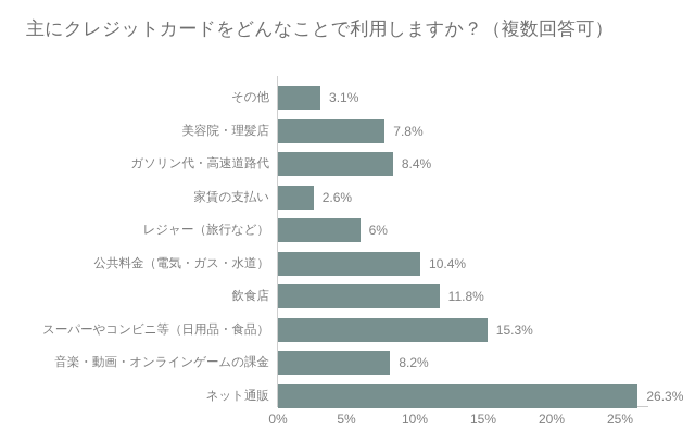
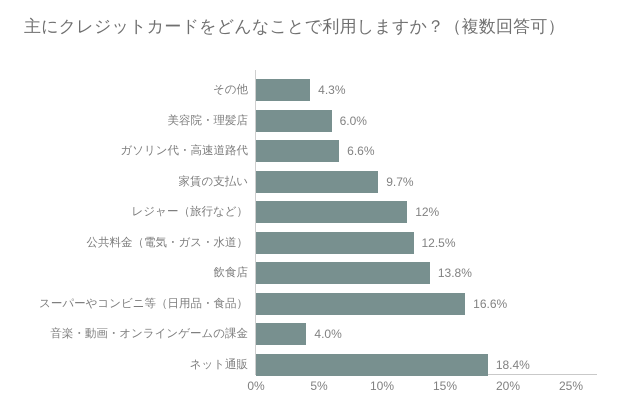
その他: 3.1% -> 4.3%
美容院・理髪店: 7.8% -> 6.0%
ガソリン代・高速道路代: 8.4% -> 6.6%
家賃の支払い: 2.6% -> 9.7%
レジャー（旅行など）: 6% -> 12%
公共料金（電気・ガス・水道）: 10.4% -> 12.5%
飲食店: 11.8% -> 13.8%
スーパーやコンビニ等（日用品・食品）: 15.3% -> 16.6%
音楽・動画・オンラインゲームの課金: 8.2% -> 4.0%
ネット通販: 26.3% -> 18.4%
